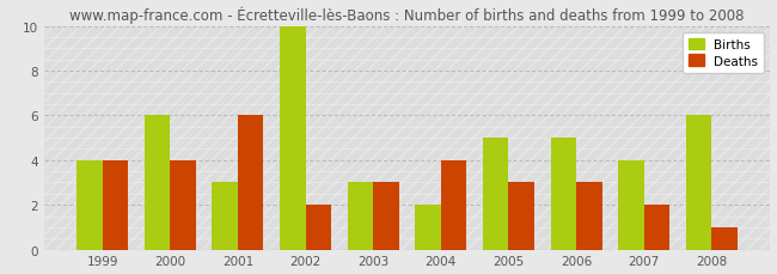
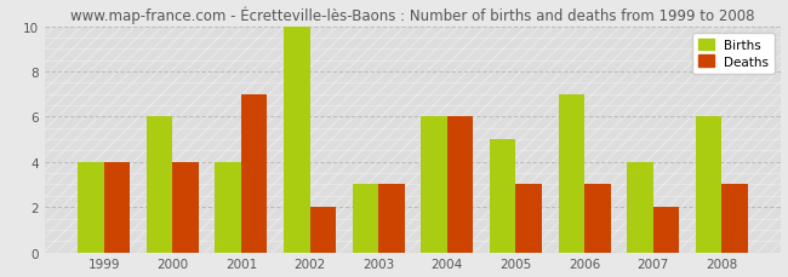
Births/2001: 3 -> 4
Deaths/2001: 6 -> 7
Births/2004: 2 -> 6
Deaths/2004: 4 -> 6
Births/2006: 5 -> 7
Deaths/2008: 1 -> 3
